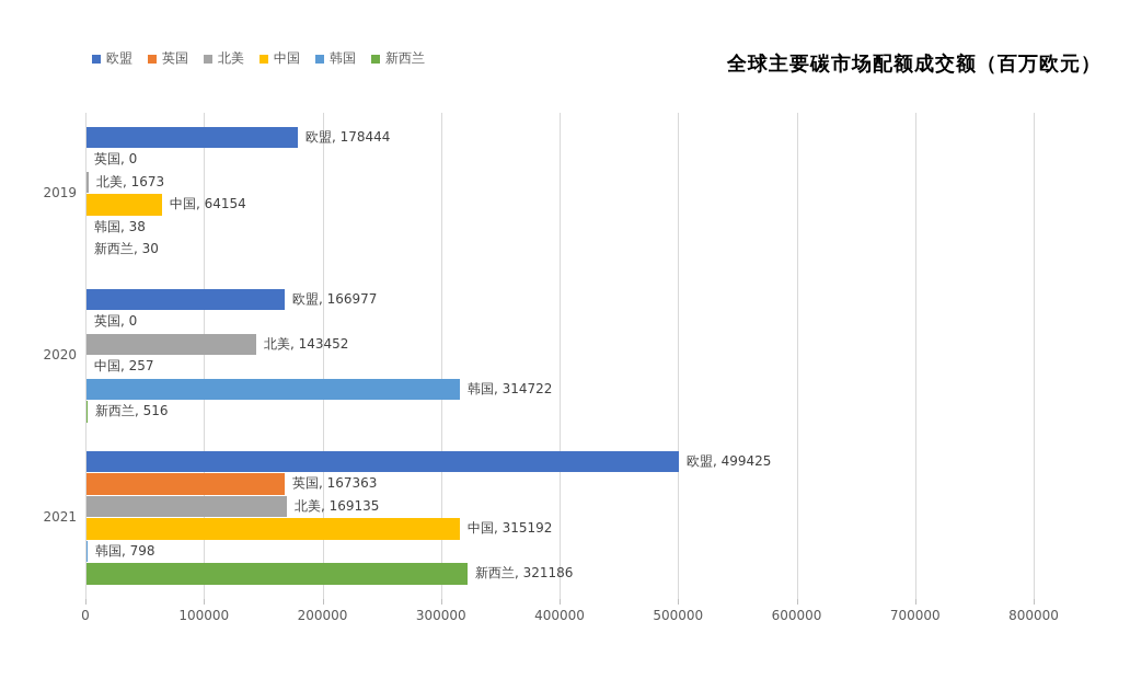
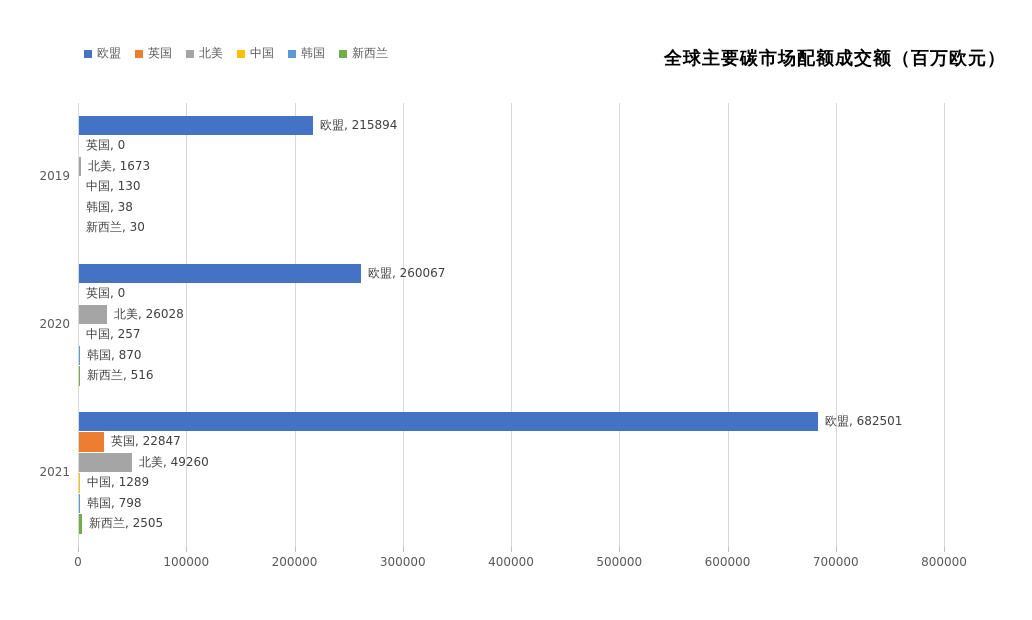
欧盟/2019: 178444 -> 215894
中国/2019: 64154 -> 130
欧盟/2020: 166977 -> 260067
北美/2020: 143452 -> 26028
韩国/2020: 314722 -> 870
欧盟/2021: 499425 -> 682501
英国/2021: 167363 -> 22847
北美/2021: 169135 -> 49260
中国/2021: 315192 -> 1289
新西兰/2021: 321186 -> 2505
